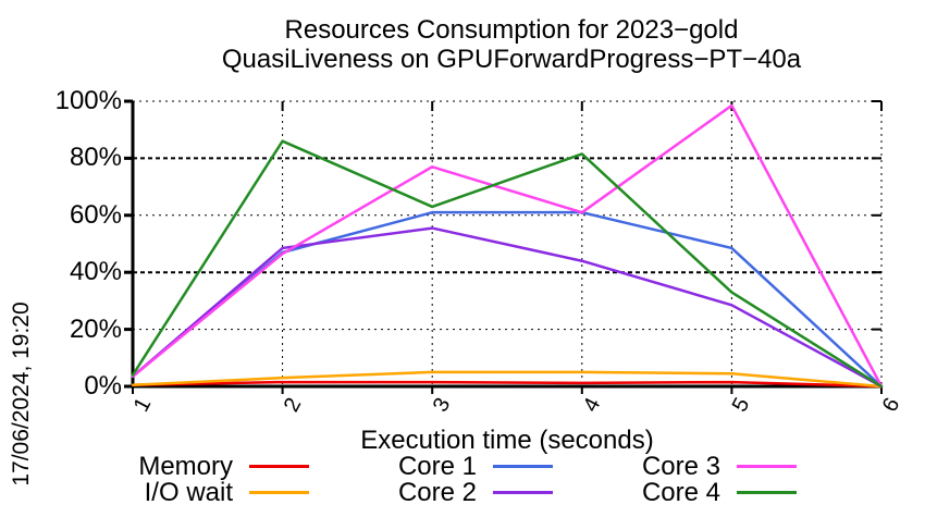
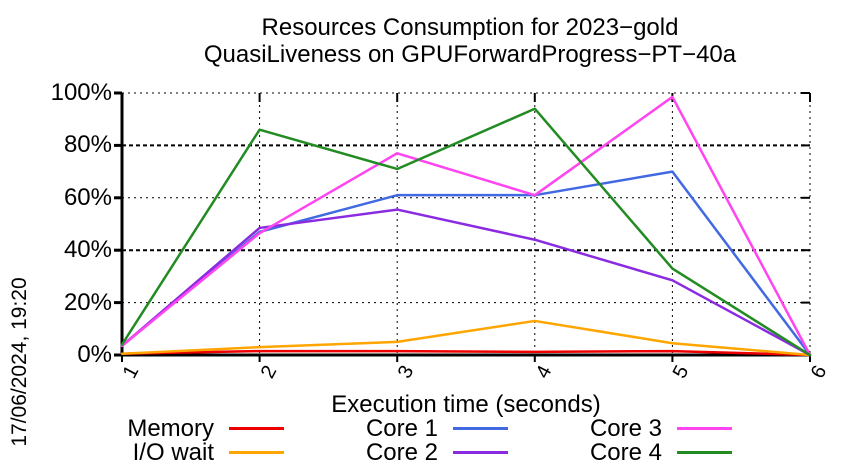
Core 4/3: 63% -> 71%
I/O wait/4: 5% -> 13%
Core 4/4: 82% -> 94%
Core 1/5: 48% -> 70%
